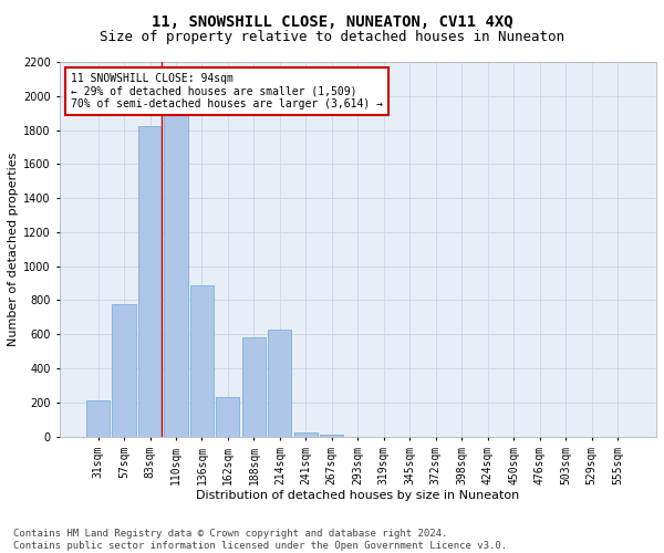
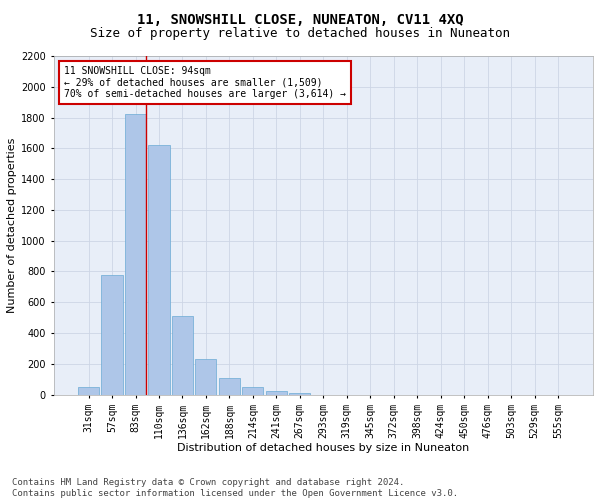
31sqm: 210 -> 50
110sqm: 1890 -> 1620
136sqm: 890 -> 510
188sqm: 580 -> 100
214sqm: 630 -> 50
